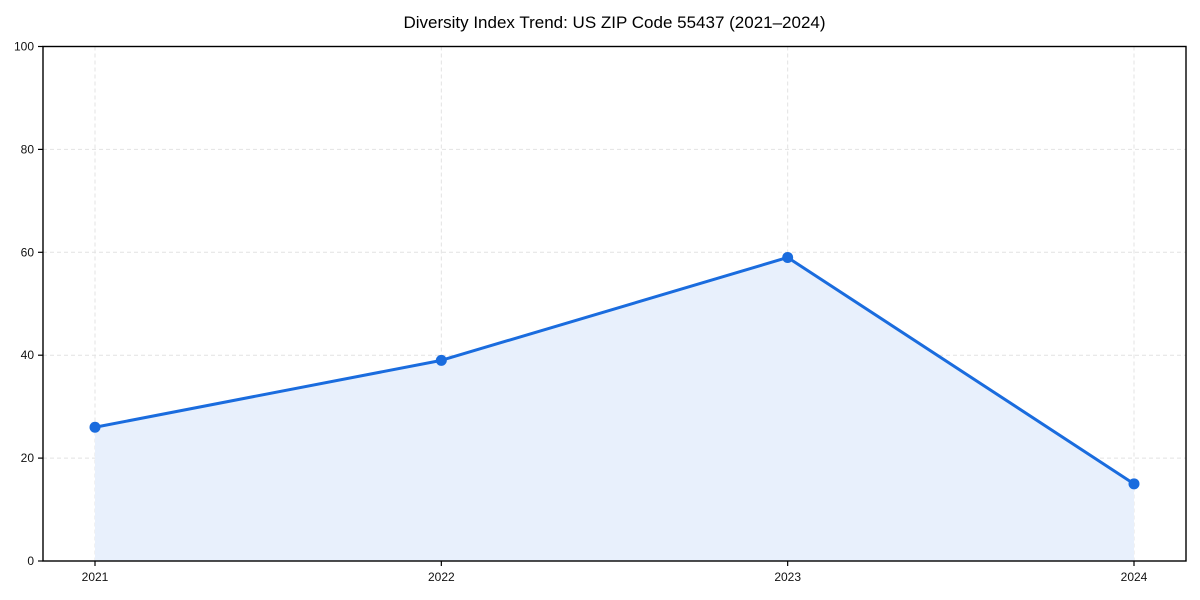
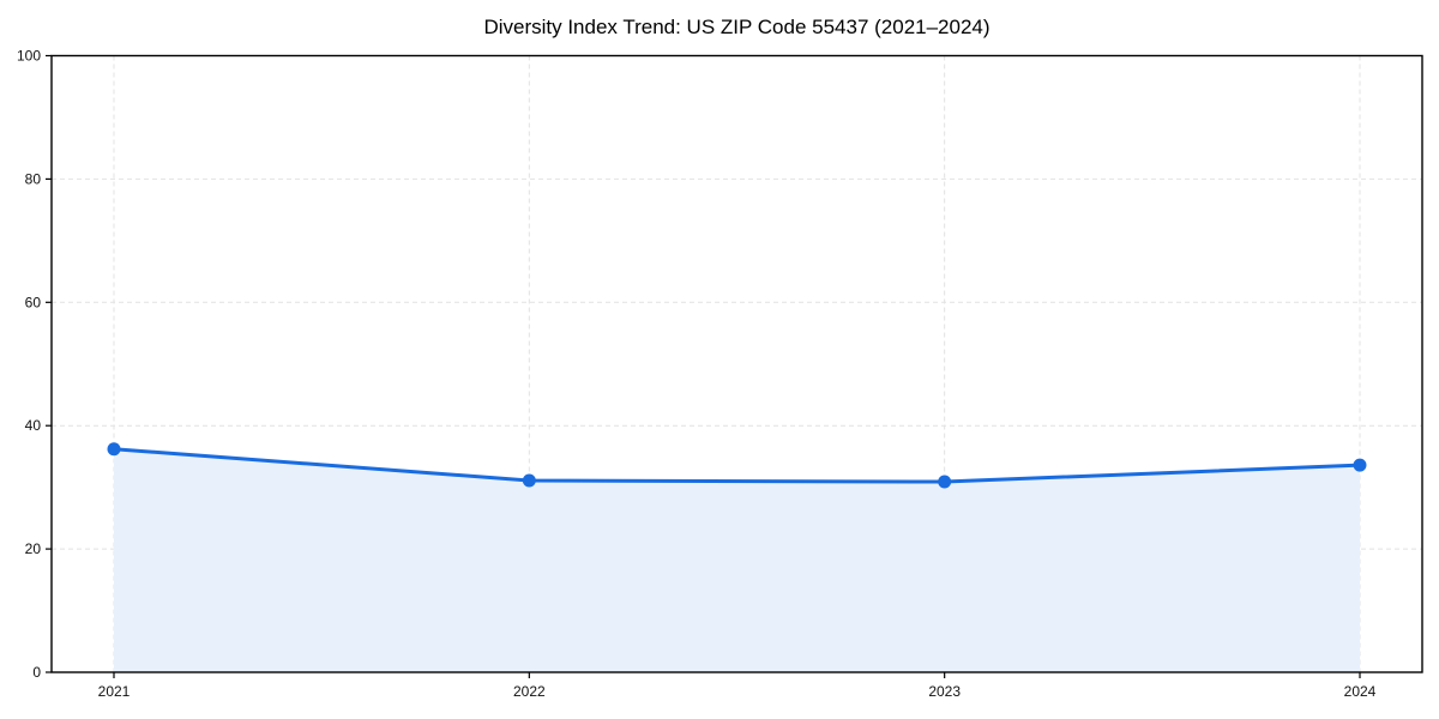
2021: 26 -> 36
2022: 39 -> 31
2023: 59 -> 31
2024: 15 -> 34
